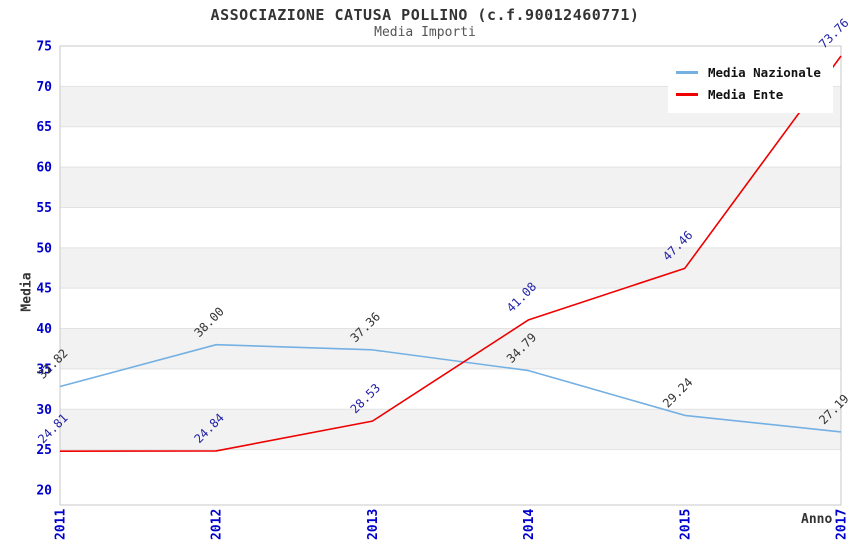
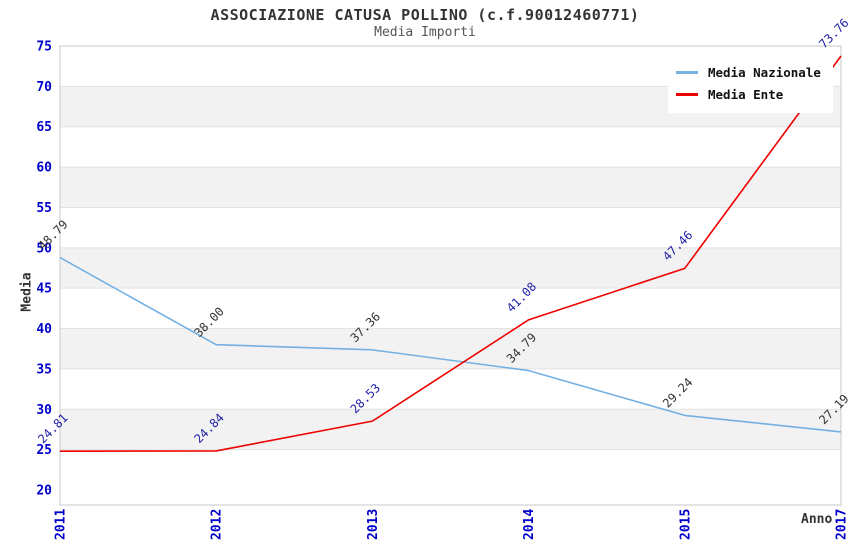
Media Nazionale/2011: 32.82 -> 48.79
